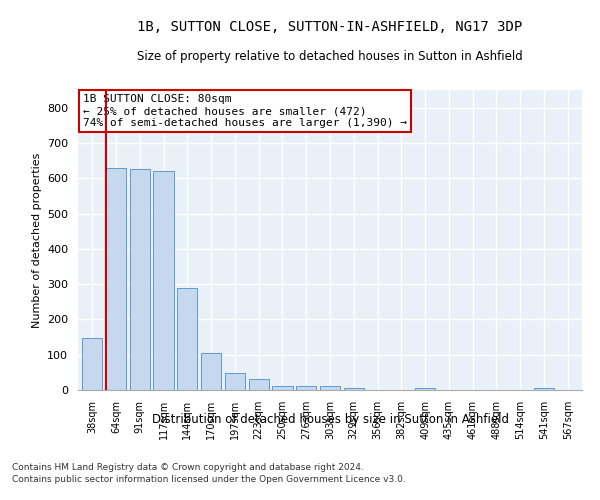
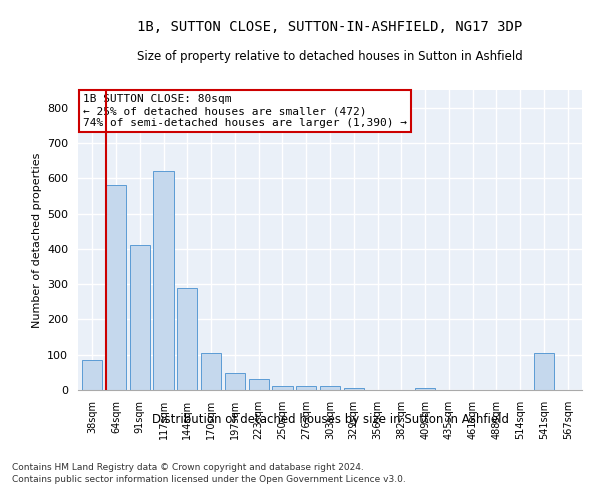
38sqm: 147 -> 85
64sqm: 630 -> 580
91sqm: 627 -> 410
541sqm: 6 -> 105
